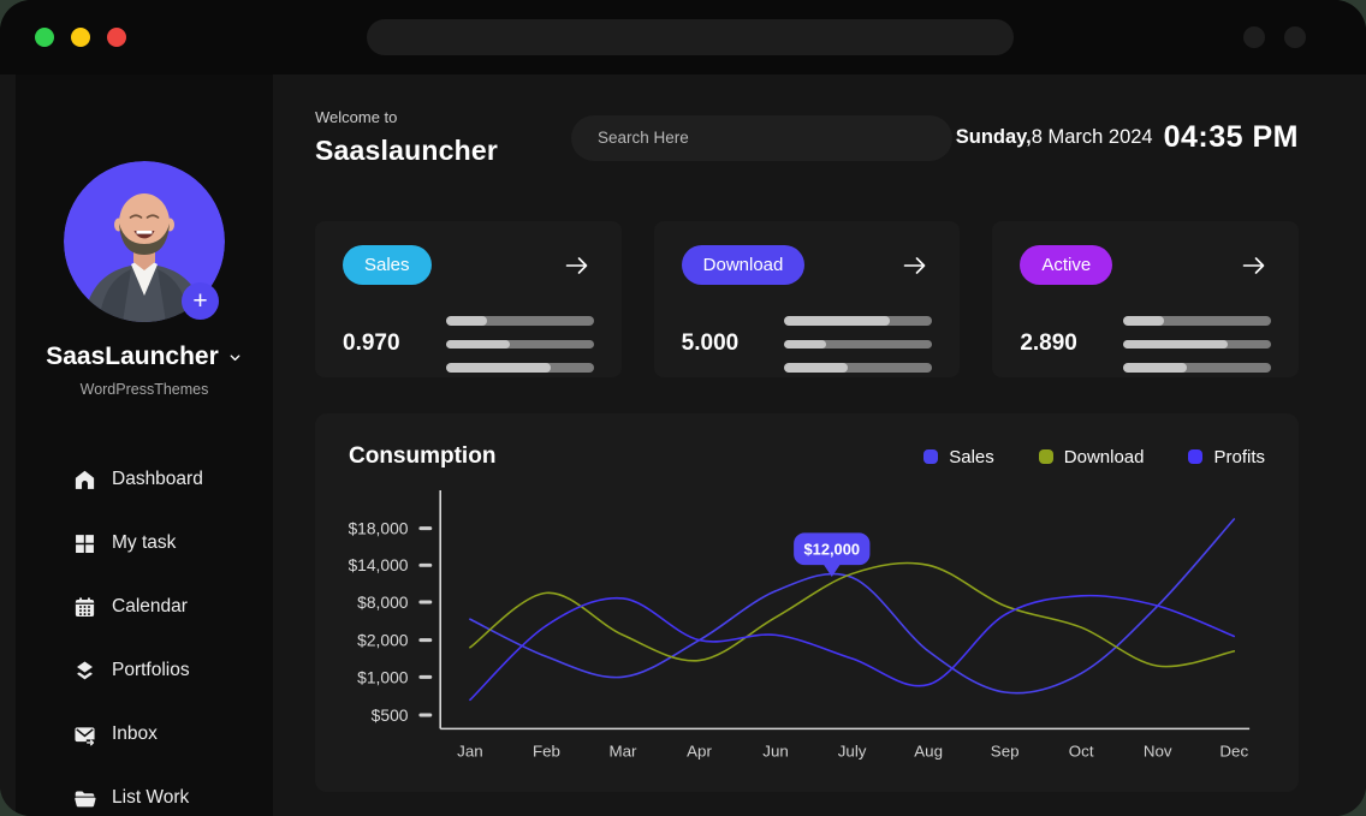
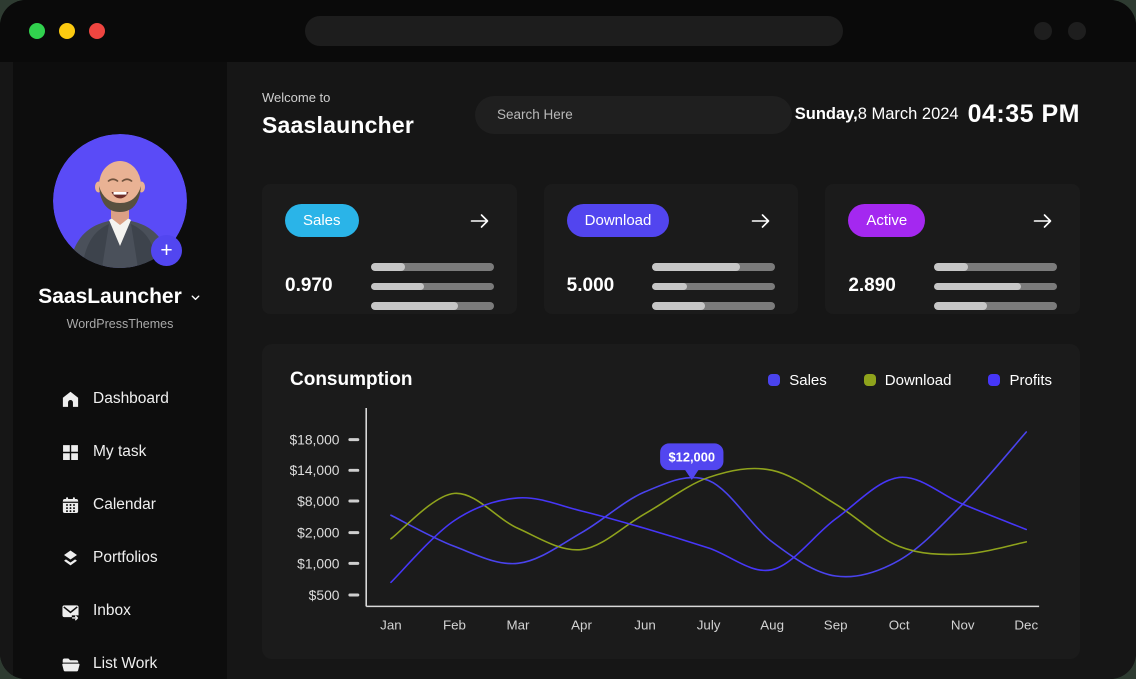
Profits/Apr: $2000 -> $6000
Profits/Sep: $6000 -> $5000
Download/Oct: $4000 -> $2000
Profits/Oct: $9000 -> $13000
